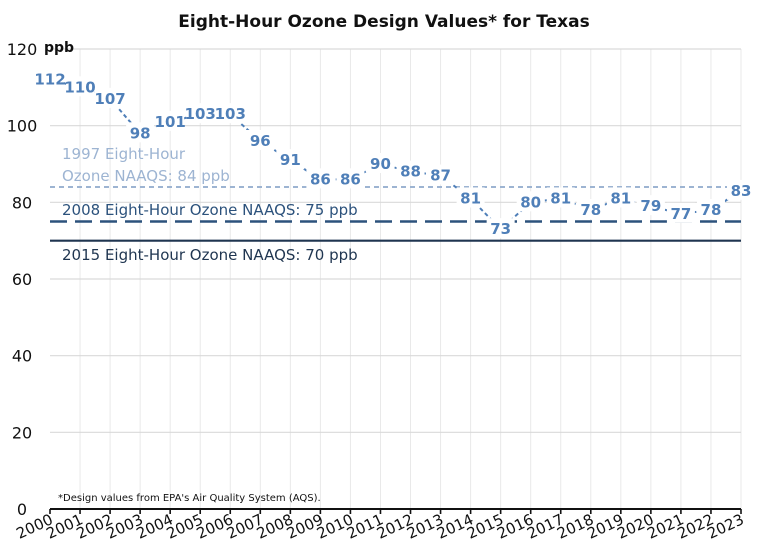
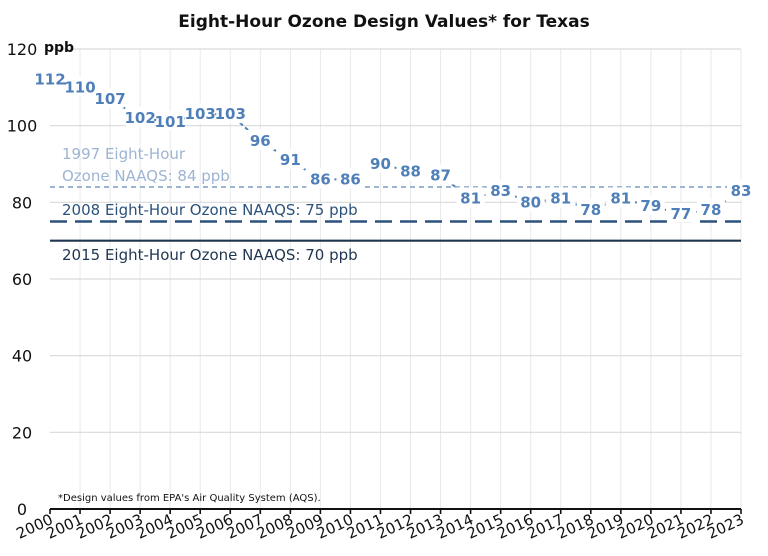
2003: 98 -> 102
2015: 73 -> 83
